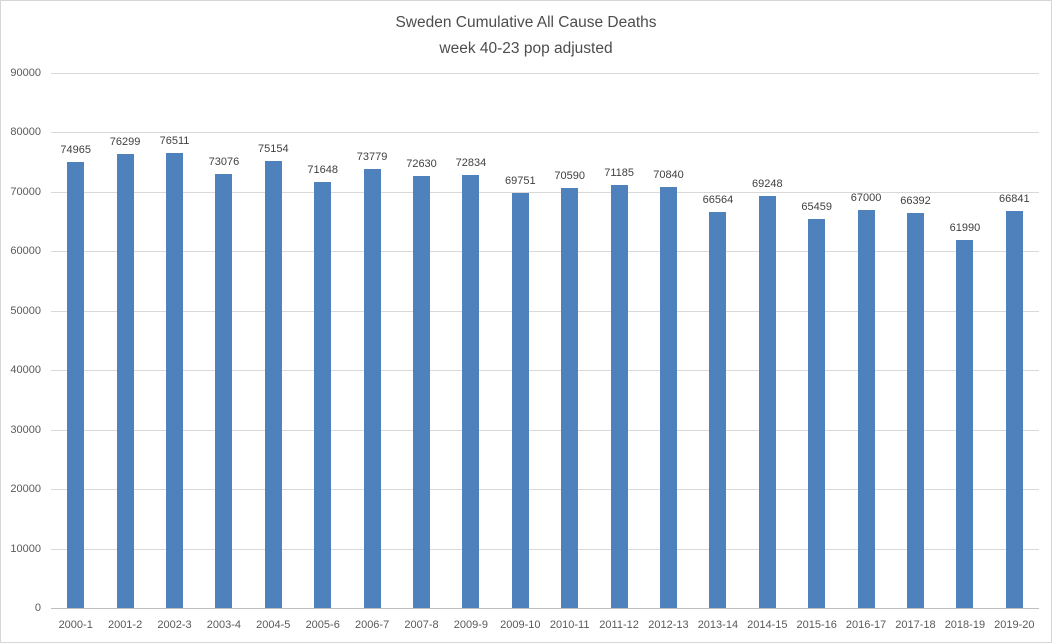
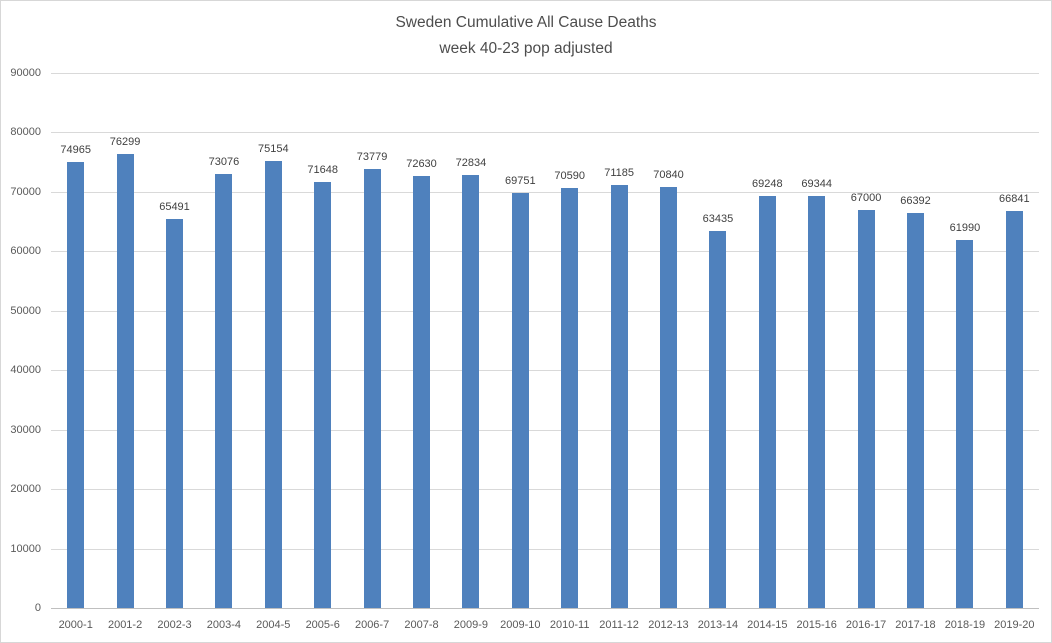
2002-3: 76511 -> 65491
2013-14: 66564 -> 63435
2015-16: 65459 -> 69344
